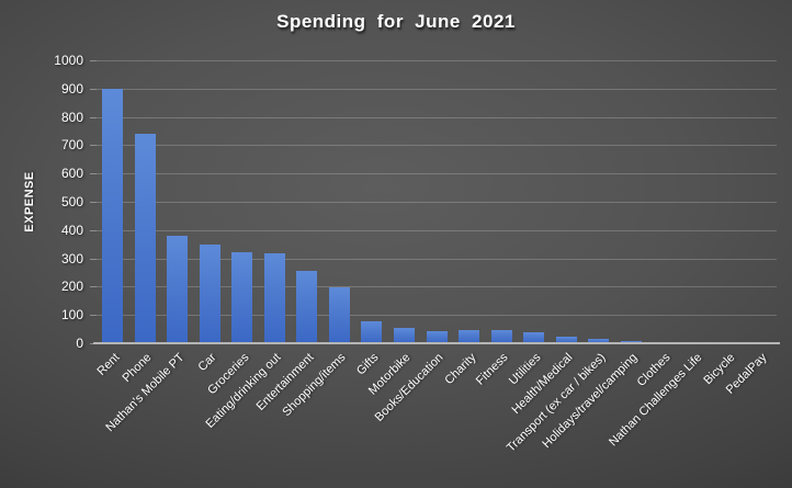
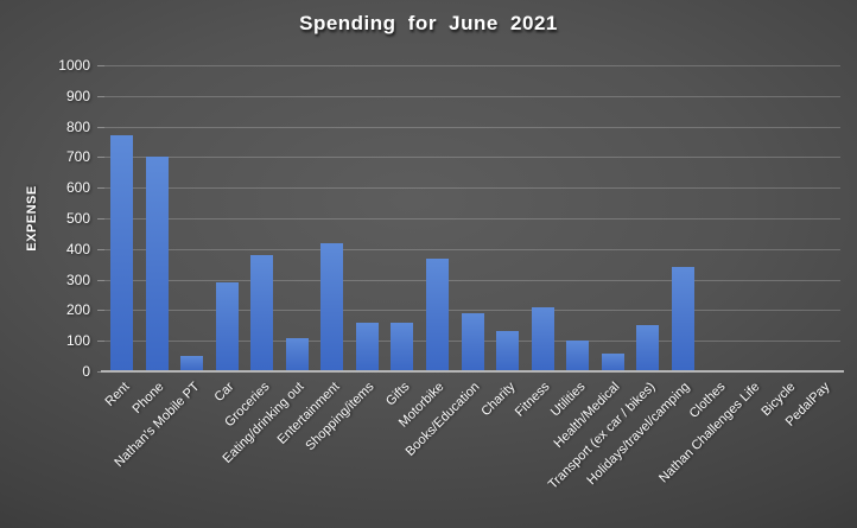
Rent: 900 -> 770
Phone: 740 -> 700
Nathan's Mobile PT: 380 -> 50
Car: 350 -> 290
Groceries: 320 -> 380
Eating/drinking out: 320 -> 110
Entertainment: 260 -> 420
Shopping/items: 200 -> 160
Gifts: 80 -> 160
Motorbike: 60 -> 370
Books/Education: 40 -> 190
Charity: 50 -> 130
Fitness: 50 -> 210
Utilities: 40 -> 100
Health/Medical: 20 -> 60
Transport (ex car / bikes): 20 -> 150
Holidays/travel/camping: 10 -> 340
